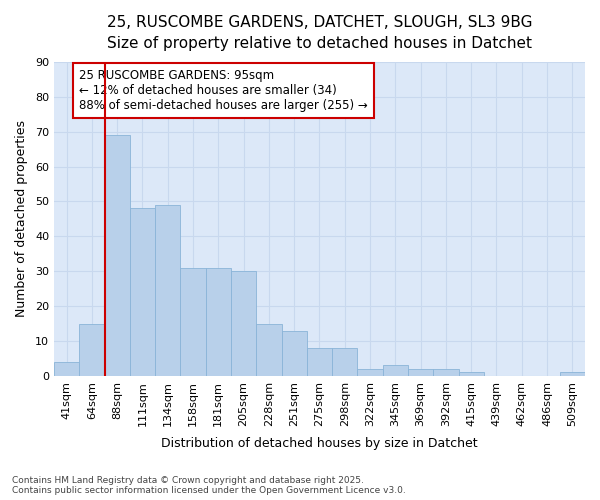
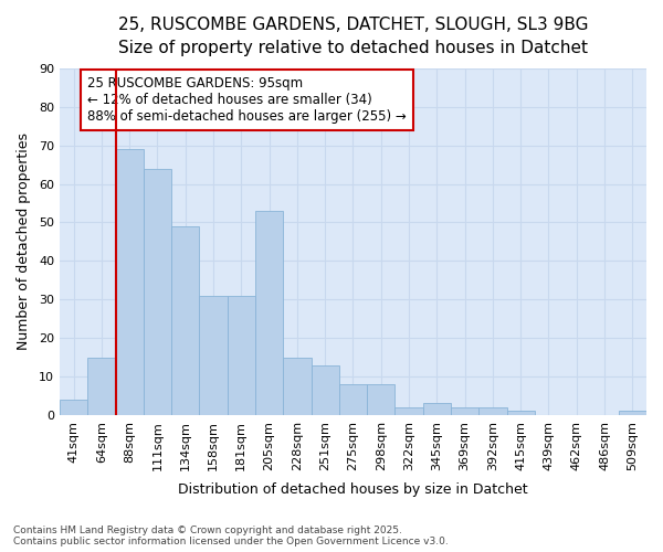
111sqm: 48 -> 64
205sqm: 30 -> 53
